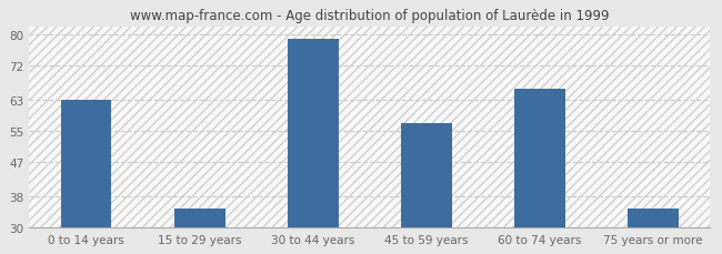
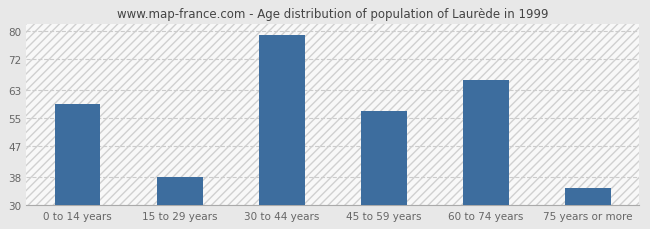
0 to 14 years: 63 -> 59
15 to 29 years: 35 -> 38
